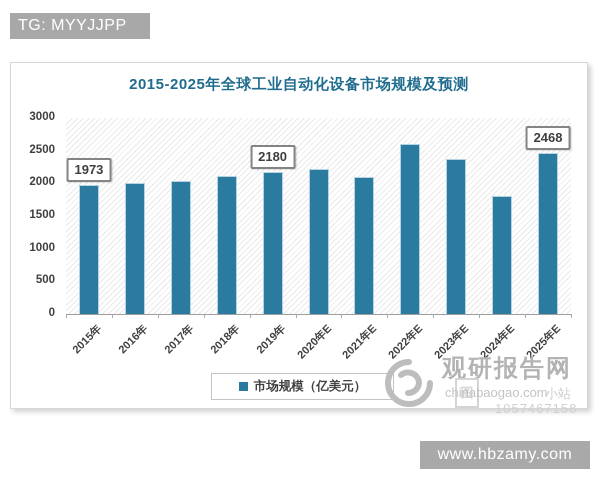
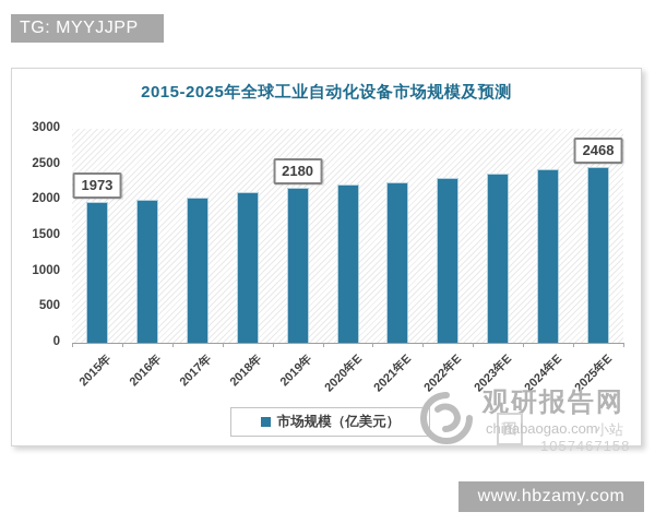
2021年E: 2100 -> 2200
2022年E: 2600 -> 2300
2024年E: 1800 -> 2400
